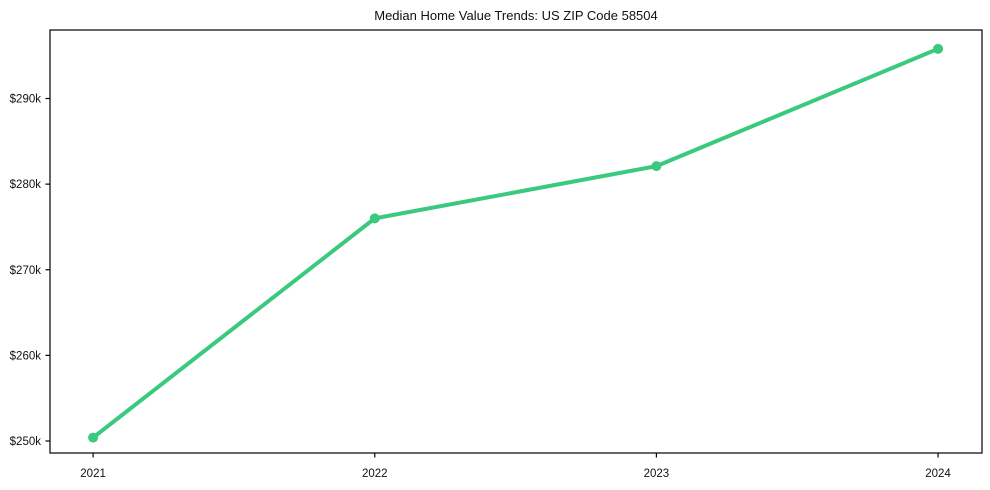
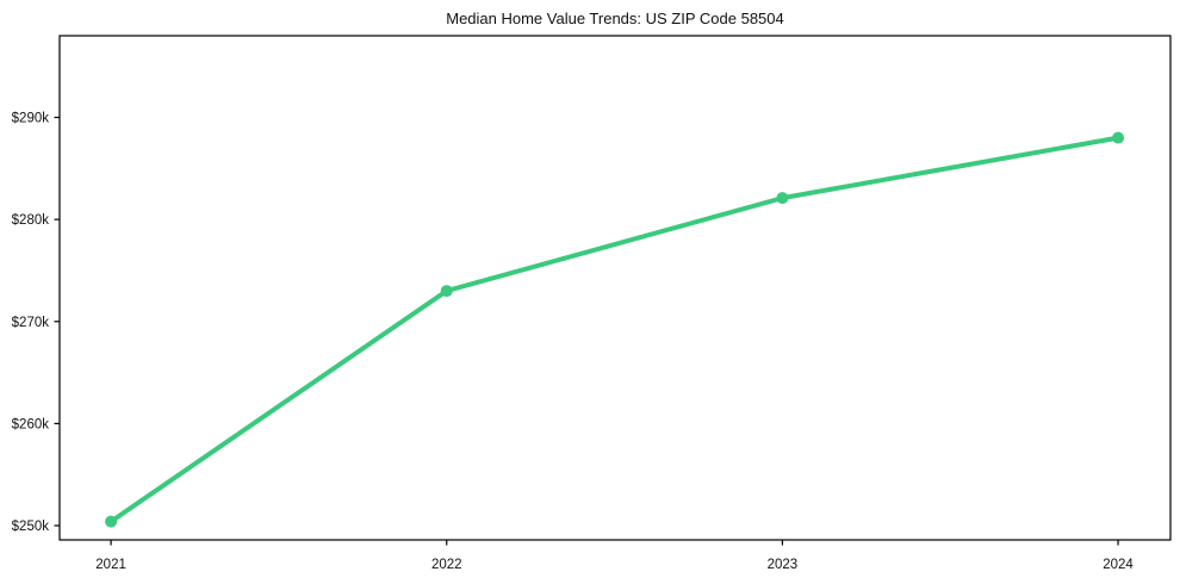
2022: $276k -> $273k
2024: $296k -> $288k
